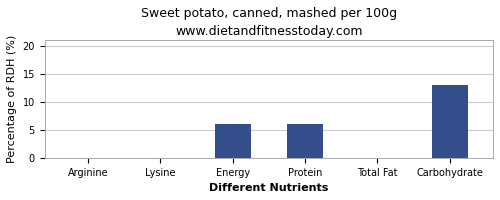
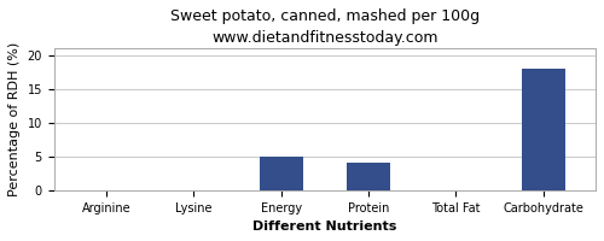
Energy: 6 -> 5
Protein: 6 -> 4
Carbohydrate: 13 -> 18
